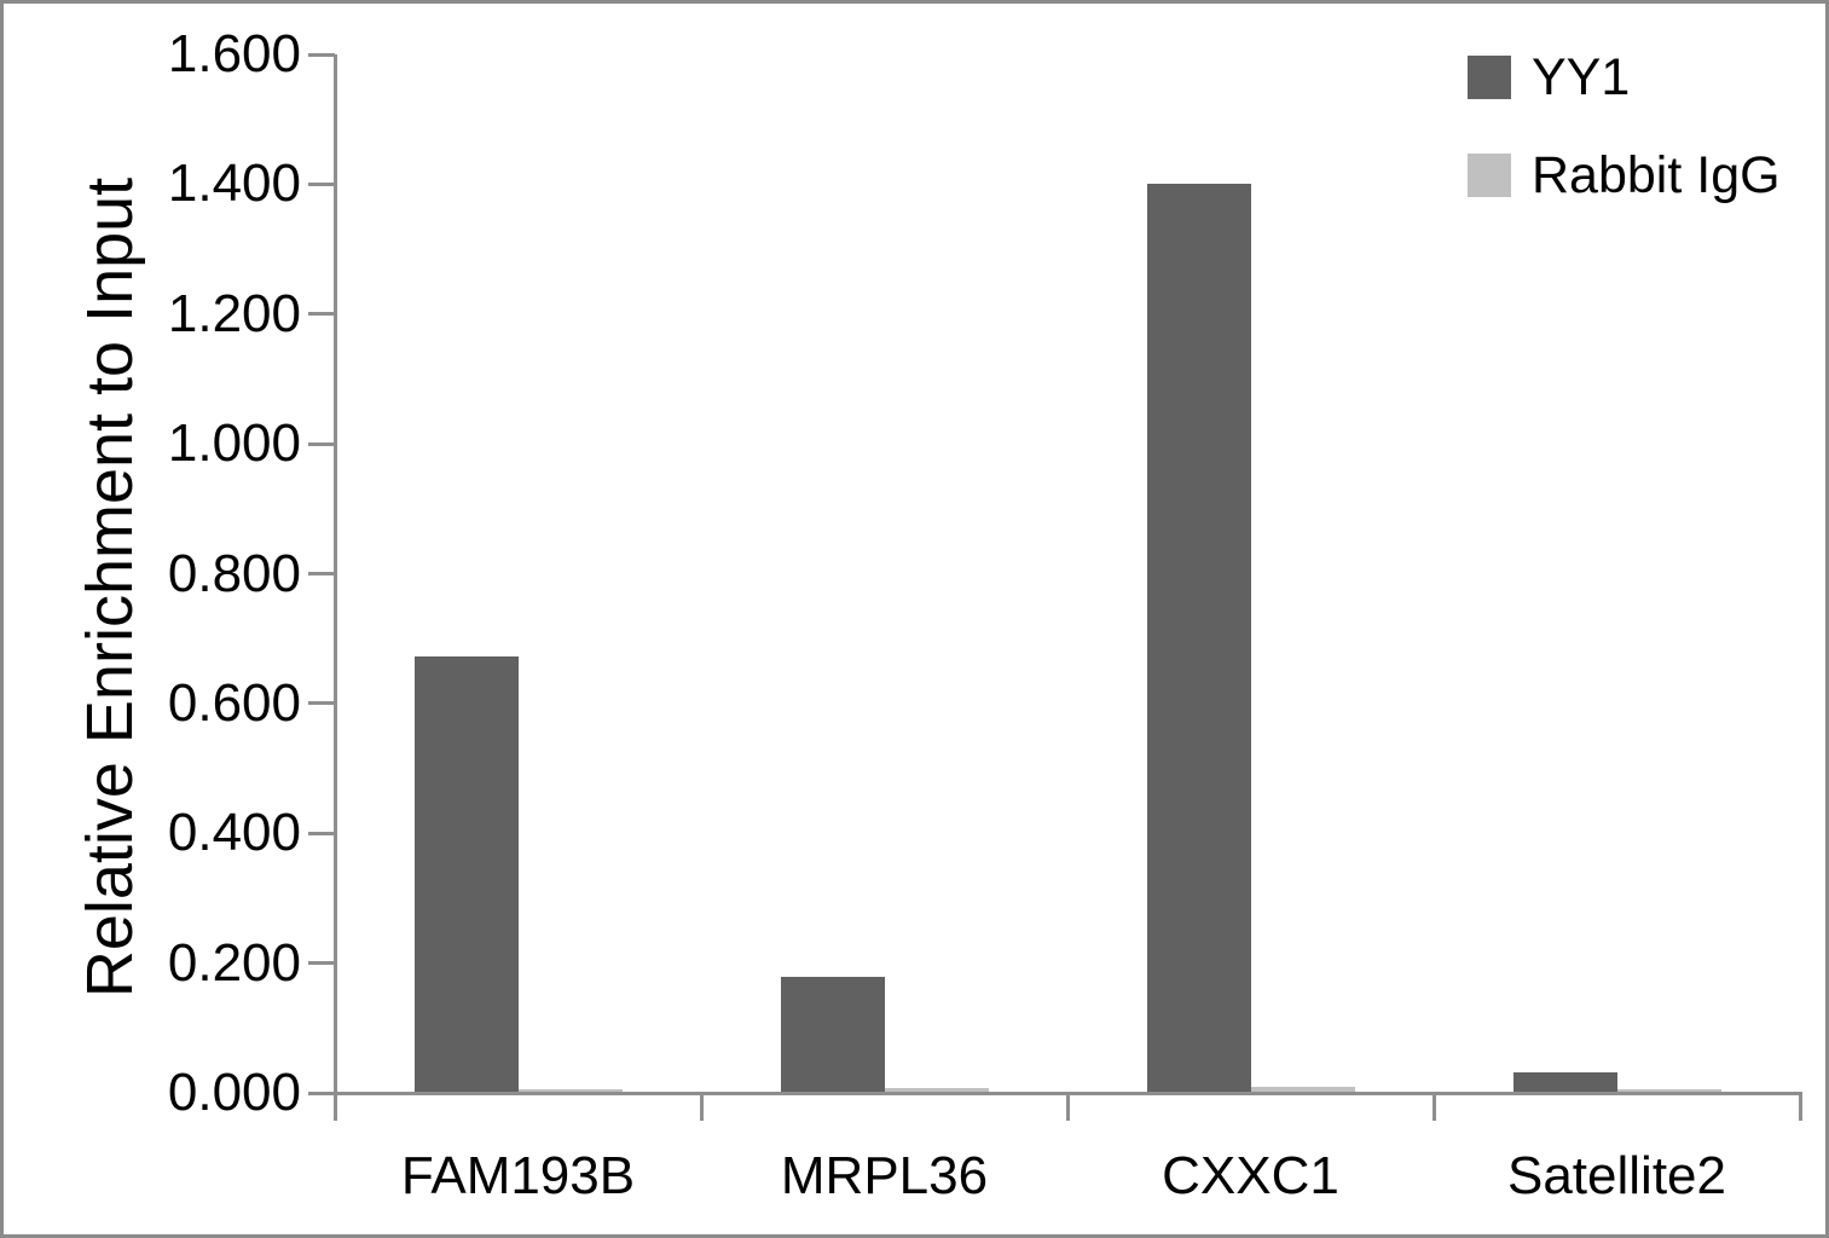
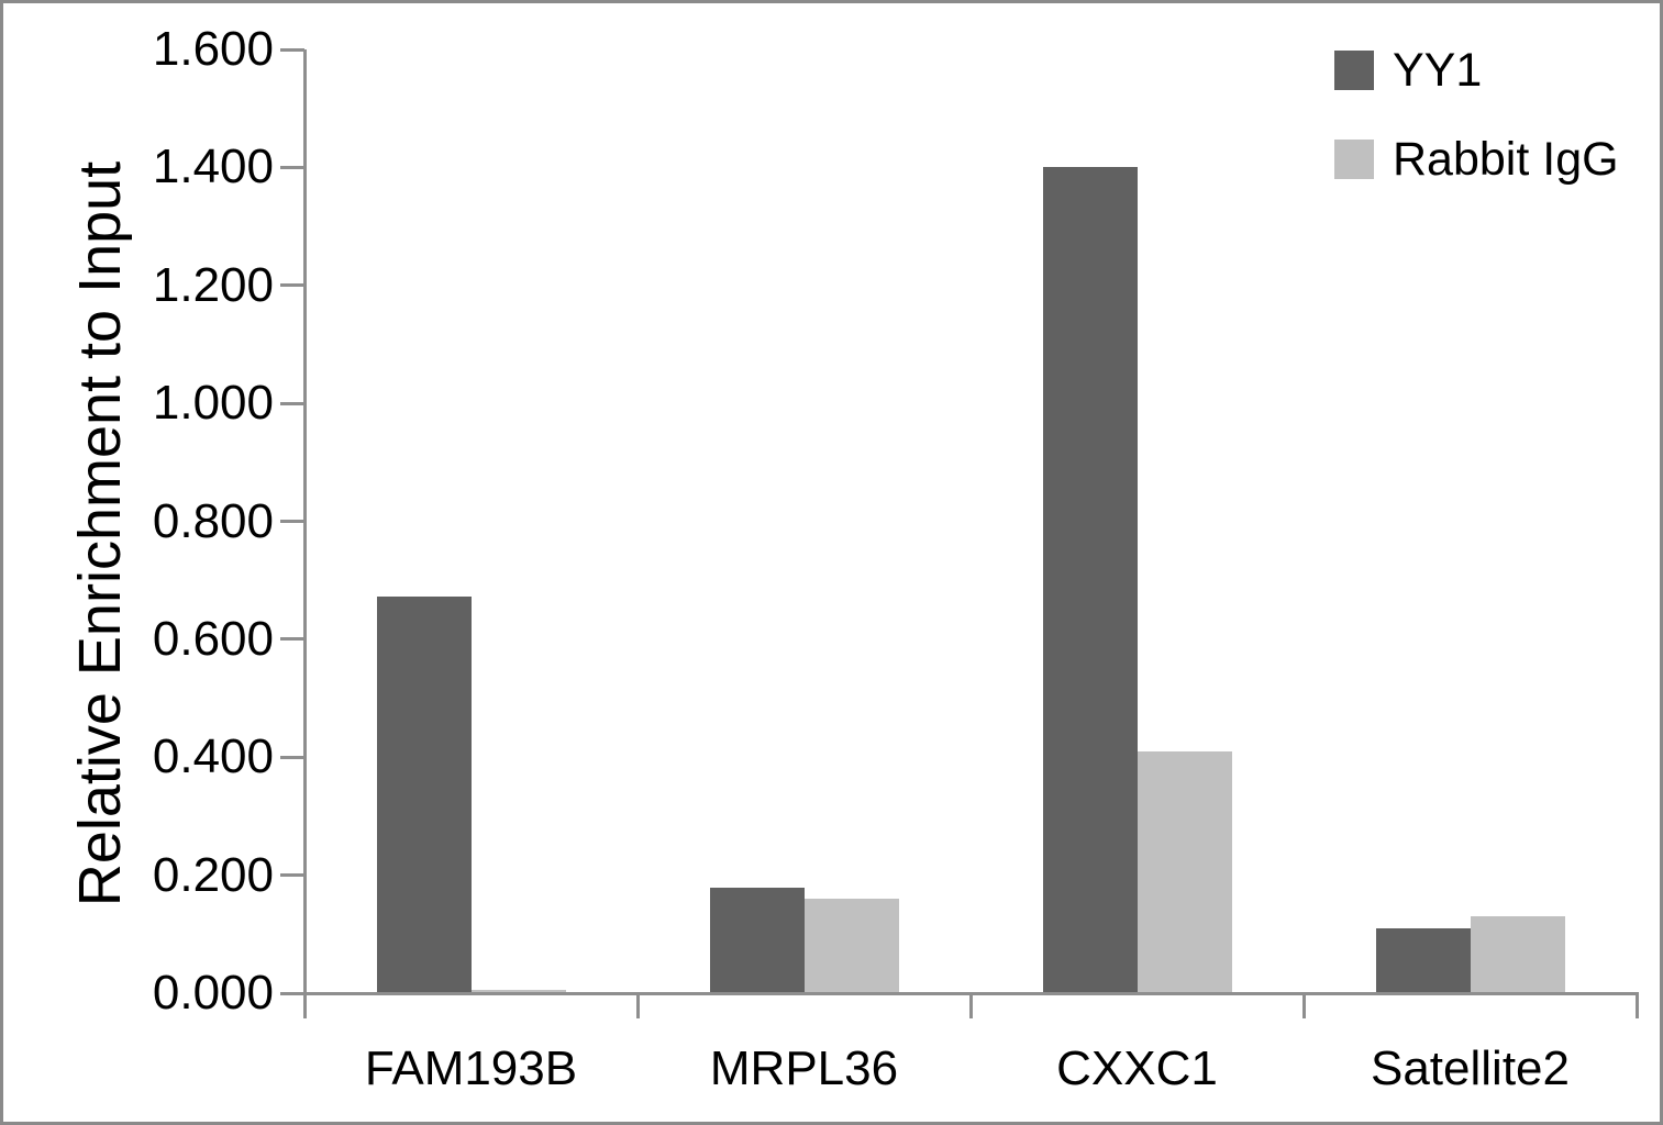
Rabbit IgG/MRPL36: 0.01 -> 0.16
Rabbit IgG/CXXC1: 0.01 -> 0.41
YY1/Satellite2: 0.03 -> 0.11
Rabbit IgG/Satellite2: 0.01 -> 0.13
